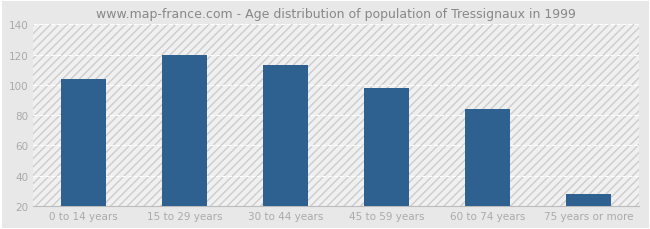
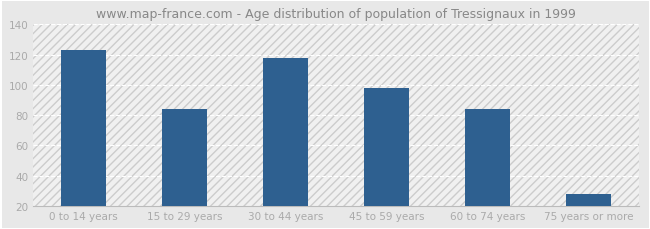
0 to 14 years: 104 -> 123
15 to 29 years: 120 -> 84
30 to 44 years: 113 -> 118
